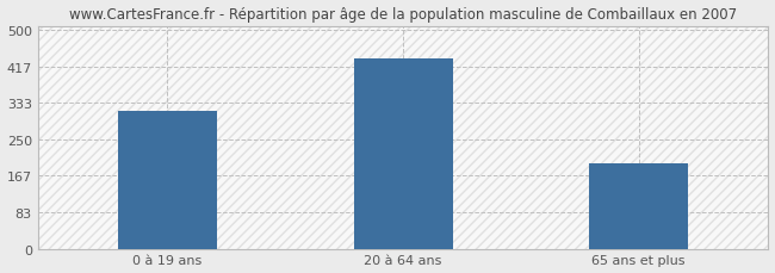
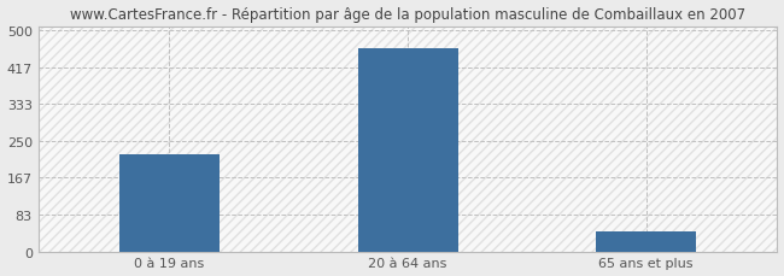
0 à 19 ans: 315 -> 220
20 à 64 ans: 435 -> 460
65 ans et plus: 195 -> 45
